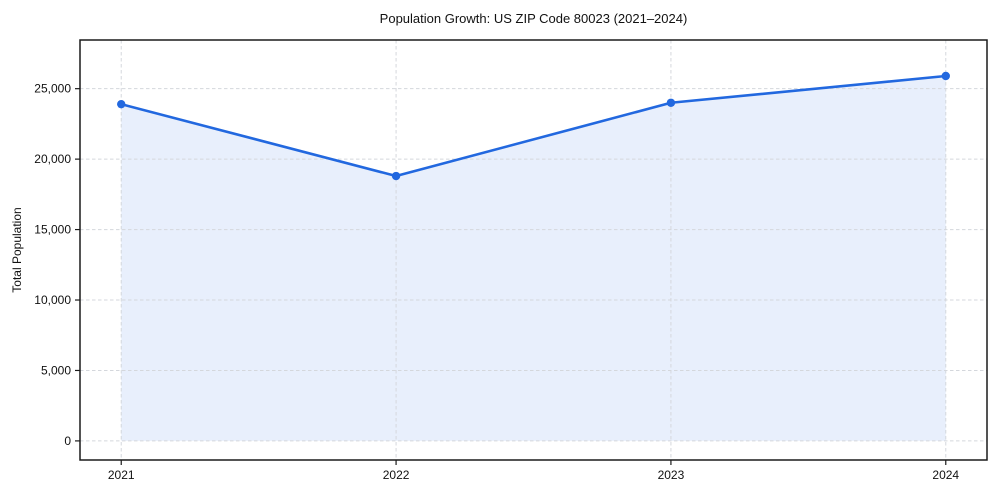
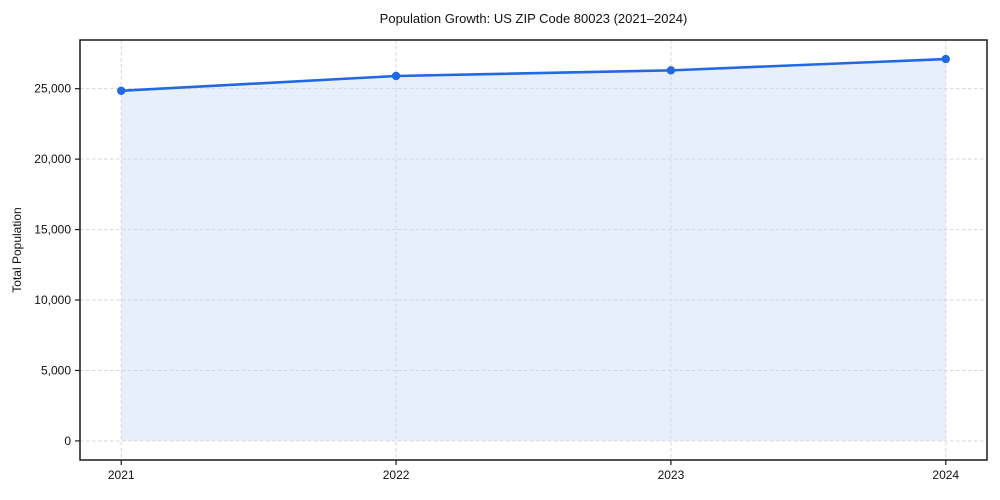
2021: 23900 -> 24800
2022: 18800 -> 25900
2023: 24000 -> 26300
2024: 25900 -> 27100
